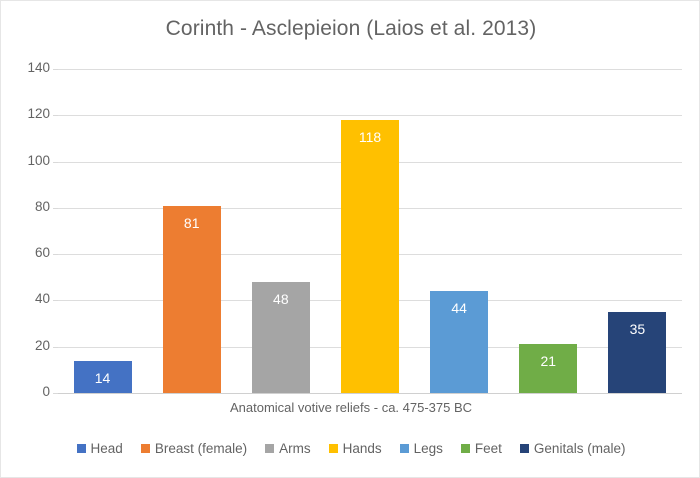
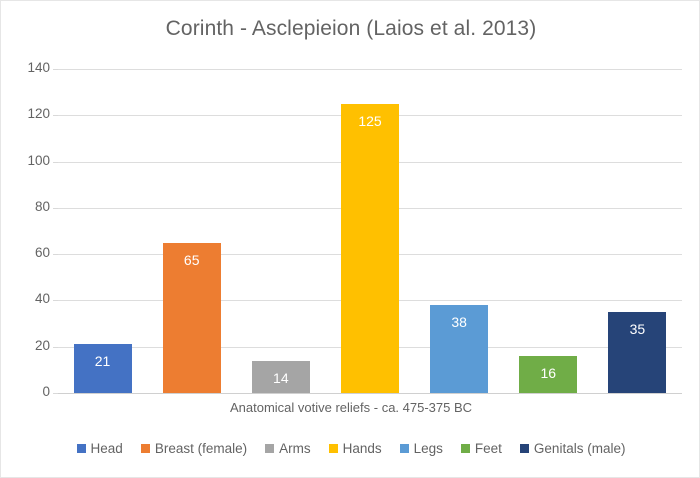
Head: 14 -> 21
Breast (female): 81 -> 65
Arms: 48 -> 14
Hands: 118 -> 125
Legs: 44 -> 38
Feet: 21 -> 16
